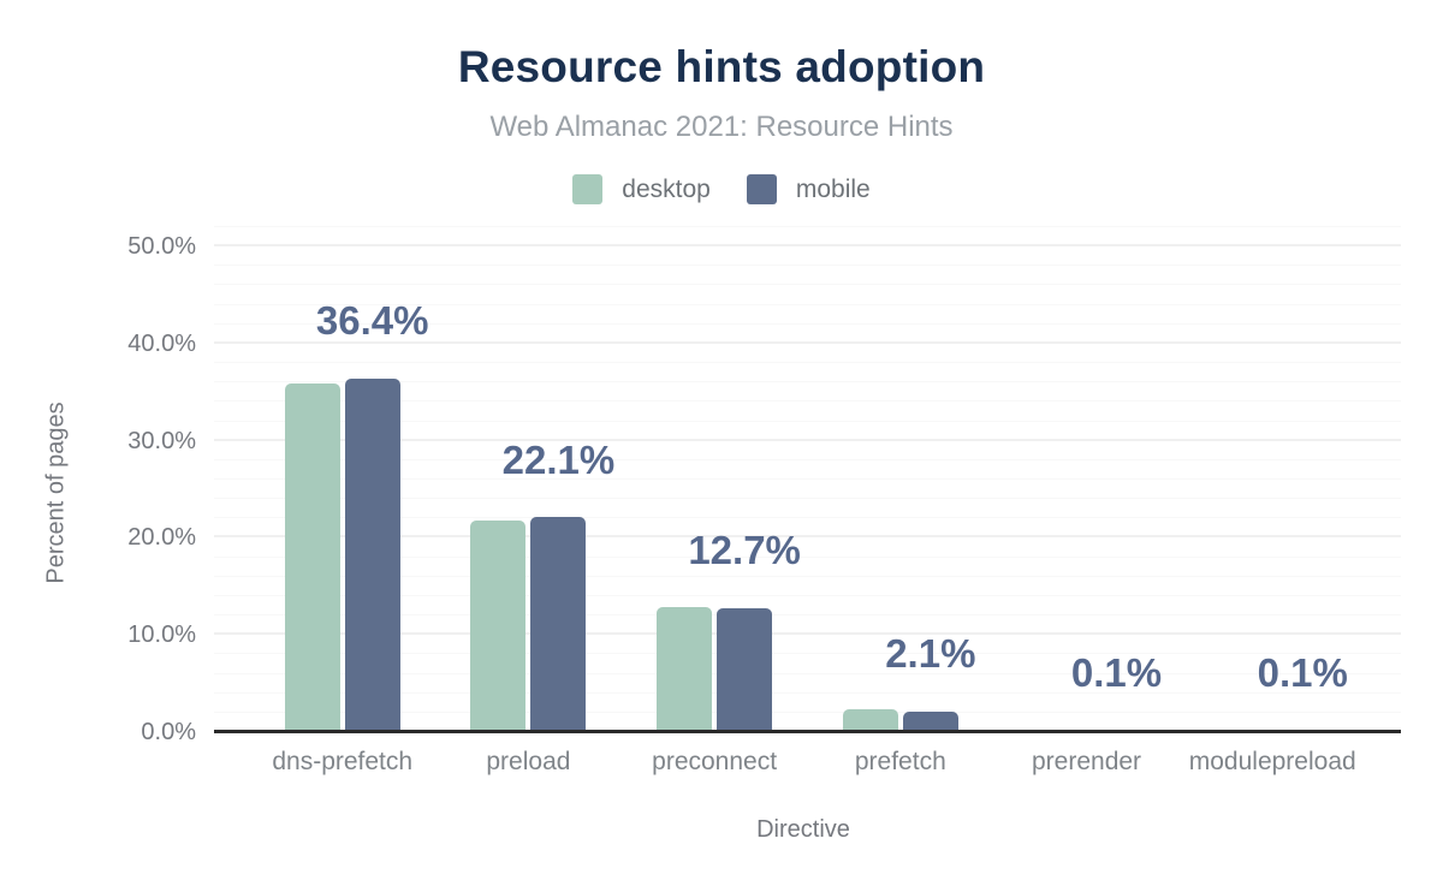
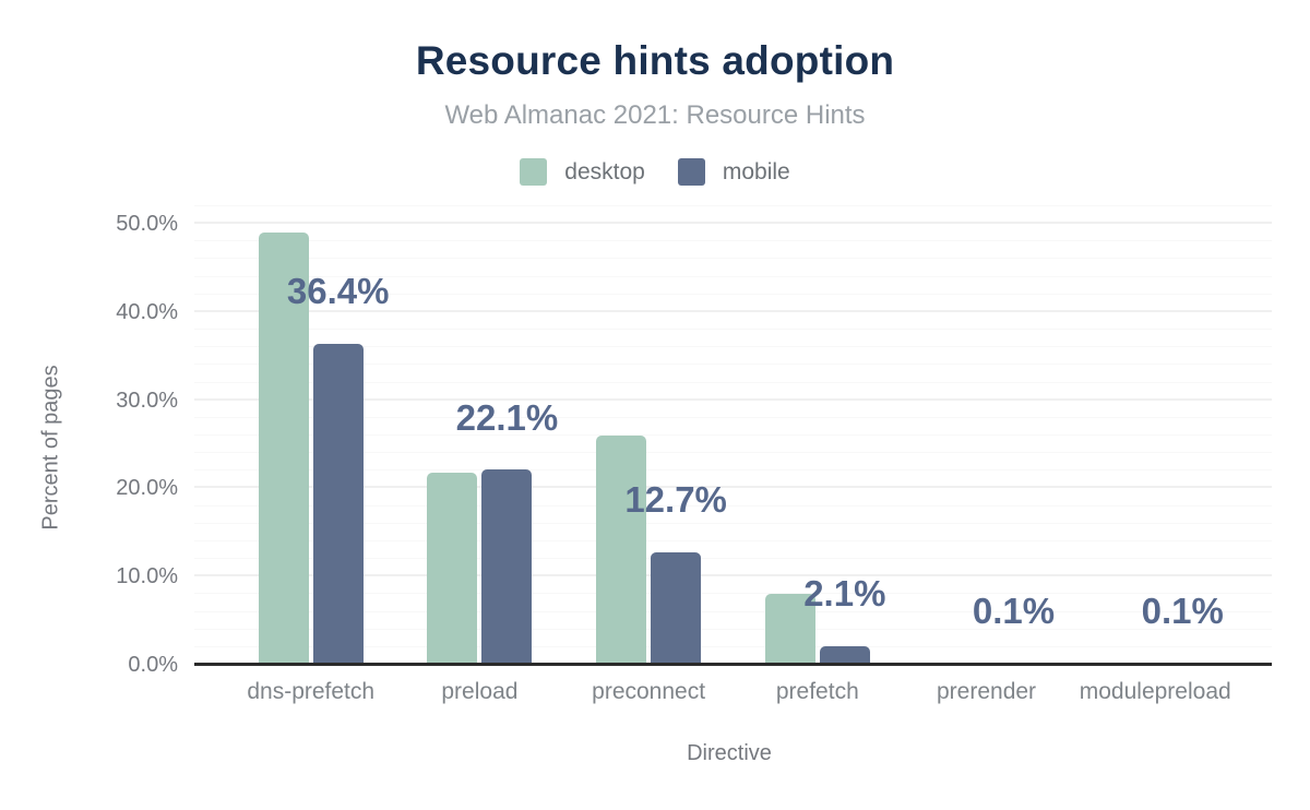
desktop/dns-prefetch: 36% -> 49%
desktop/preconnect: 13% -> 26%
desktop/prefetch: 2% -> 8%
